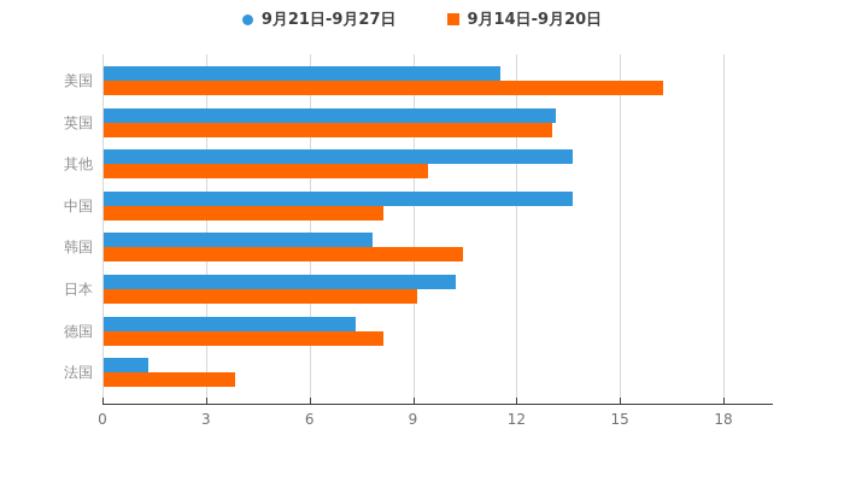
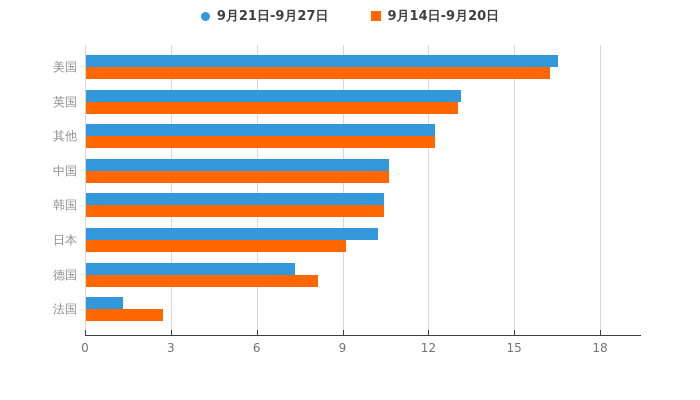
9月21日-9月27日/美国: 11.5 -> 16.5
9月21日-9月27日/其他: 13.6 -> 12.2
9月14日-9月20日/其他: 9.4 -> 12.2
9月21日-9月27日/中国: 13.6 -> 10.6
9月14日-9月20日/中国: 8.1 -> 10.6
9月21日-9月27日/韩国: 7.8 -> 10.4
9月14日-9月20日/法国: 3.8 -> 2.7
